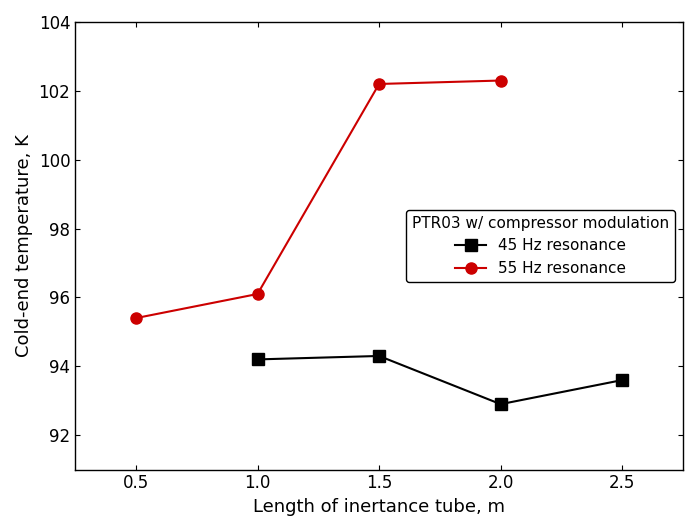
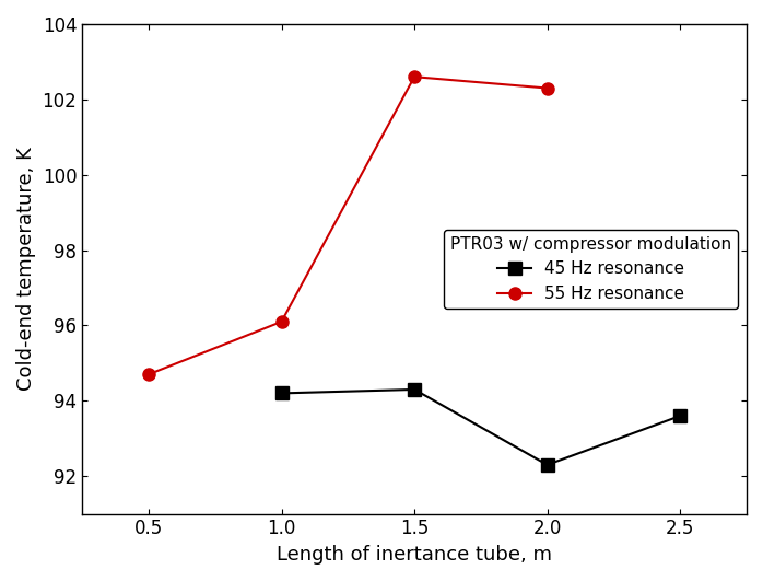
55 Hz resonance/0.5: 95.4 -> 94.7
55 Hz resonance/1.5: 102.2 -> 102.6
45 Hz resonance/2.0: 92.9 -> 92.3
